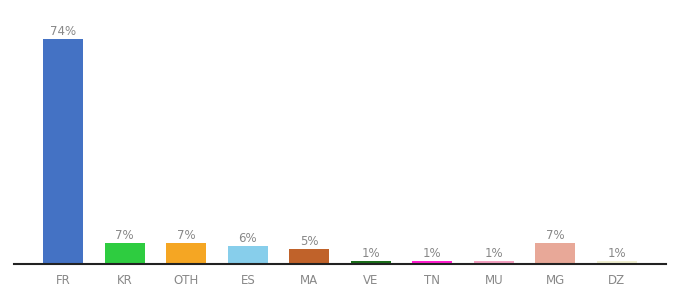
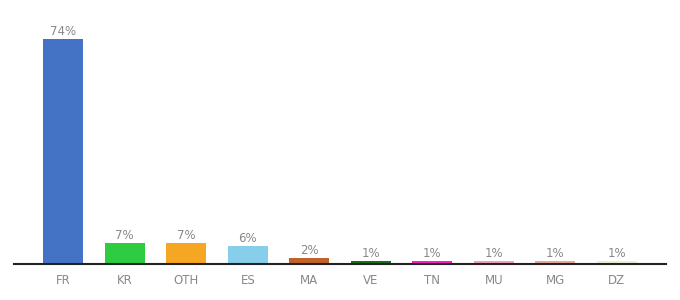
MA: 5% -> 2%
MG: 7% -> 1%
